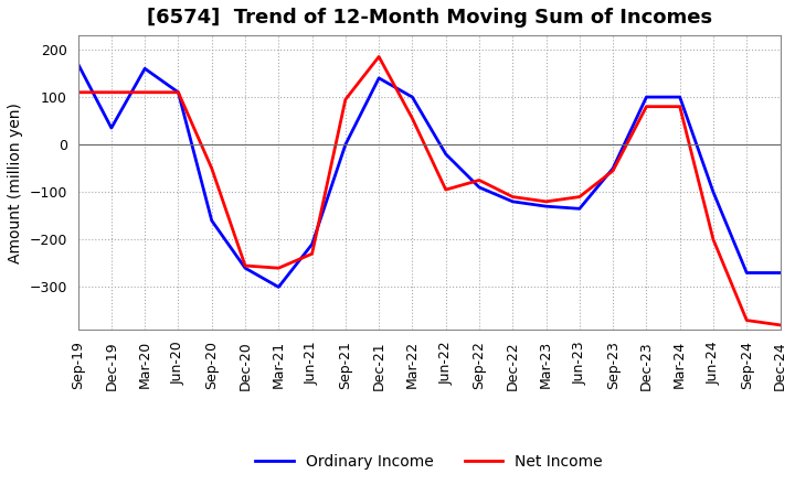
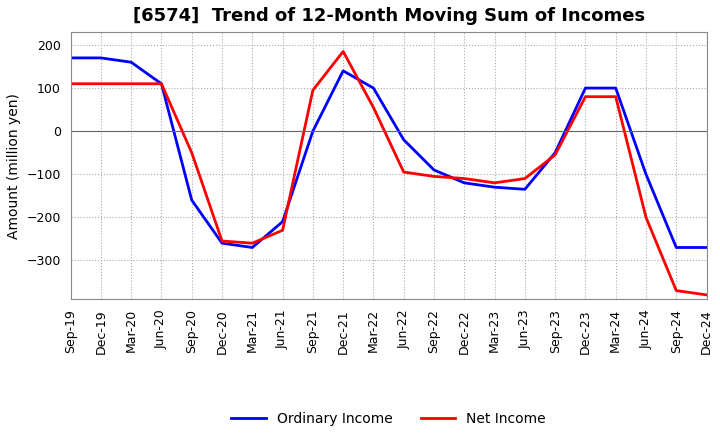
Ordinary Income/Dec-19: 35 -> 170
Ordinary Income/Mar-21: -300 -> -270
Net Income/Sep-22: -75 -> -105
